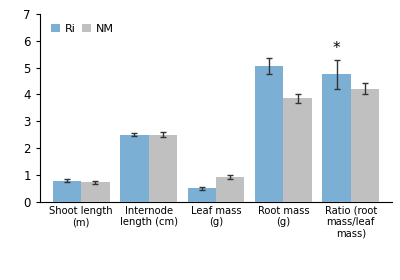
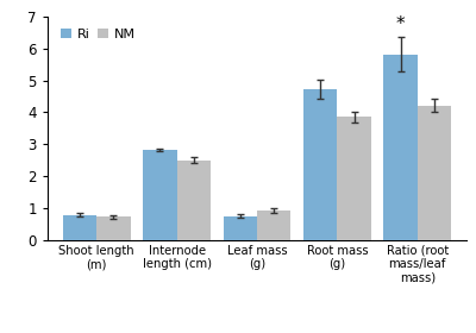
Ri/Internode length (cm): 2.50 -> 2.82
Ri/Leaf mass (g): 0.50 -> 0.75
Ri/Root mass (g): 5.05 -> 4.72
Ri/Ratio (root mass/leaf mass): 4.75 -> 5.82
